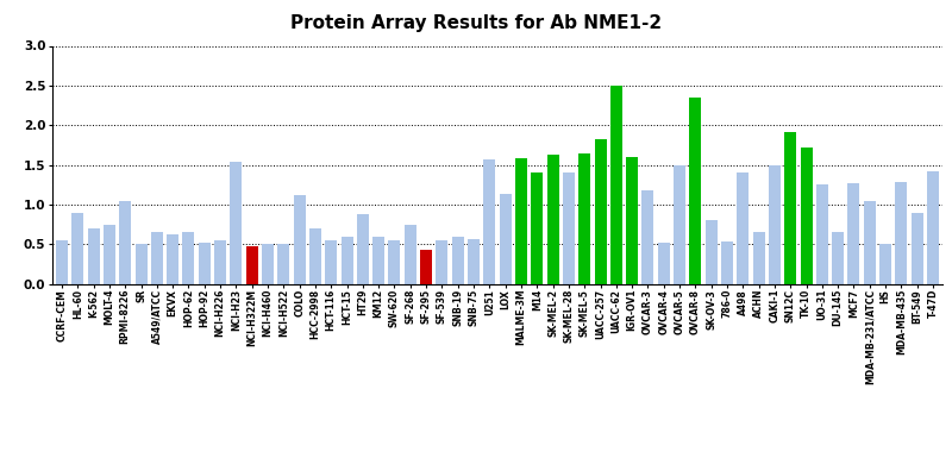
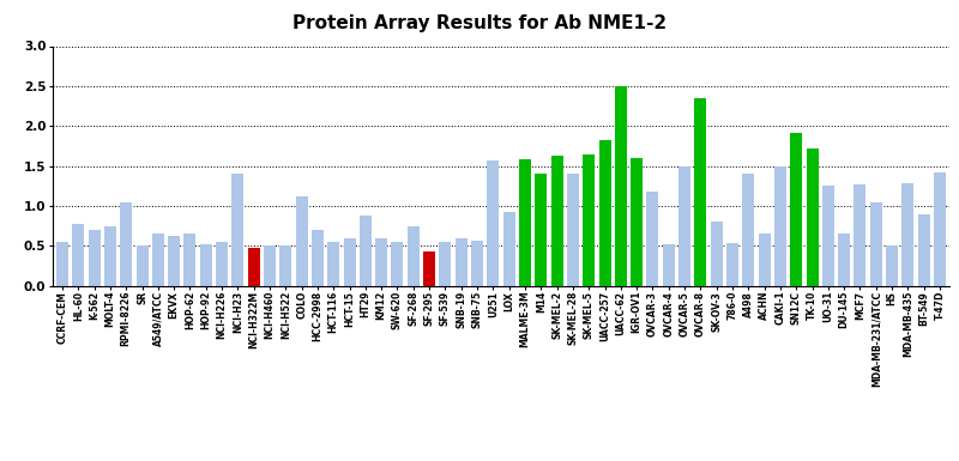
HL-60: 0.90 -> 0.78
NCI-H23: 1.54 -> 1.40
LOX: 1.14 -> 0.92
